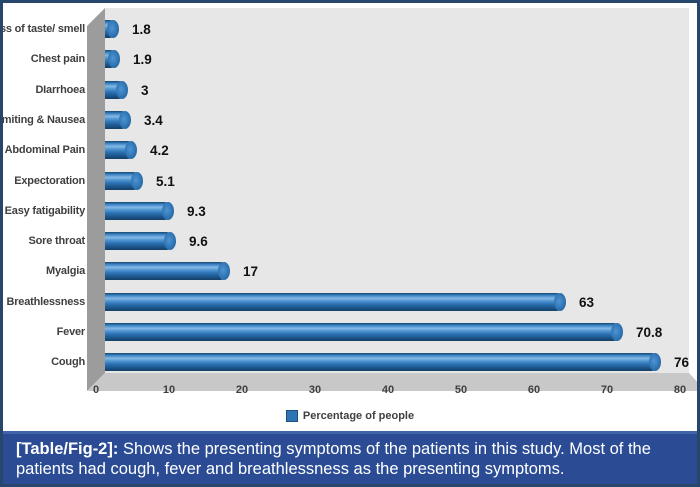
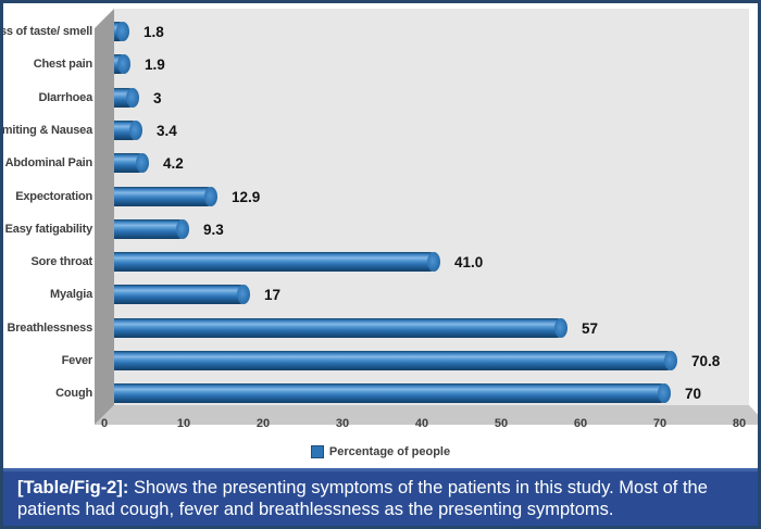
Expectoration: 5.1 -> 12.9
Sore throat: 9.6 -> 41.0
Breathlessness: 63 -> 57
Cough: 76 -> 70
